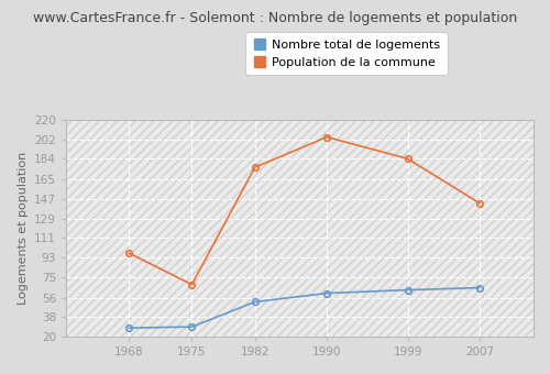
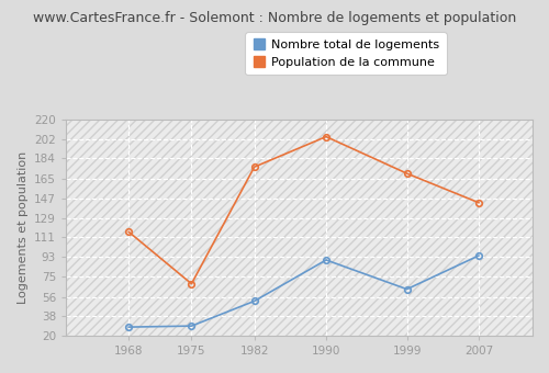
Population de la commune/1968: 97 -> 116
Nombre total de logements/1990: 60 -> 90
Population de la commune/1999: 184 -> 170
Nombre total de logements/2007: 65 -> 94
